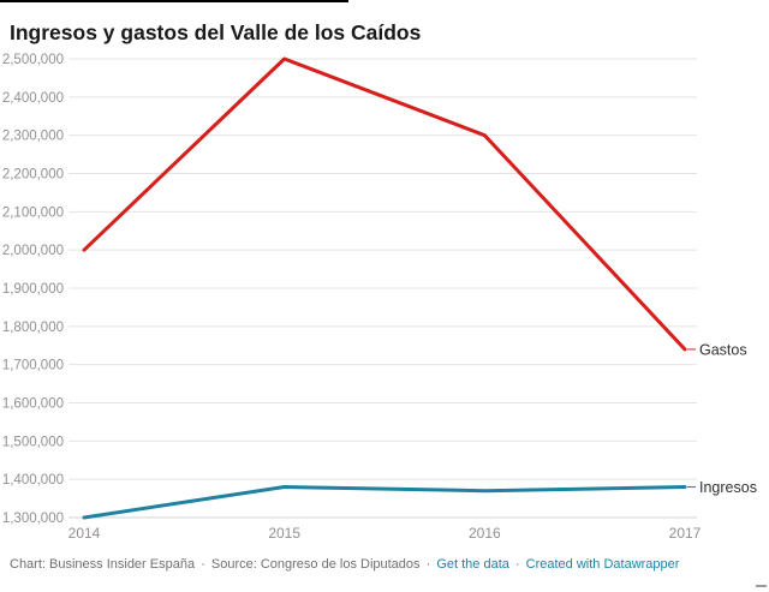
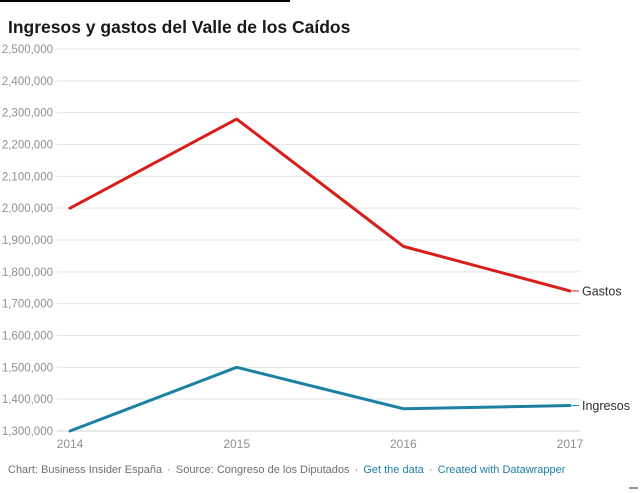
Gastos/2015: 2500000 -> 2280000
Ingresos/2015: 1380000 -> 1500000
Gastos/2016: 2300000 -> 1880000
